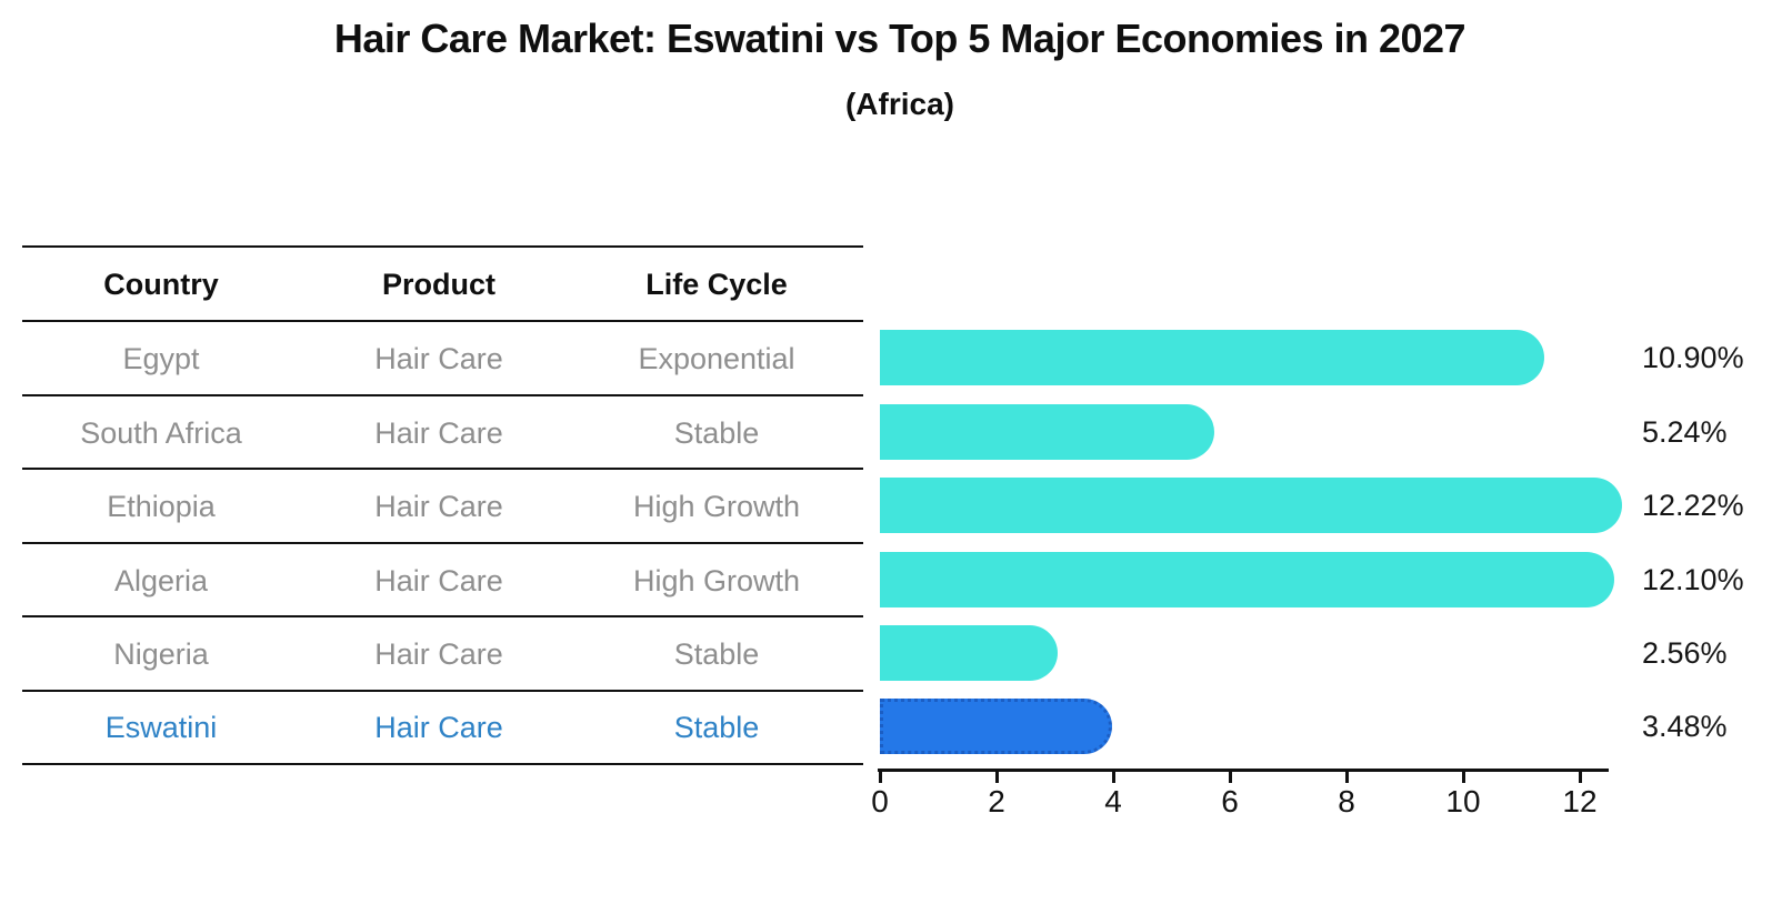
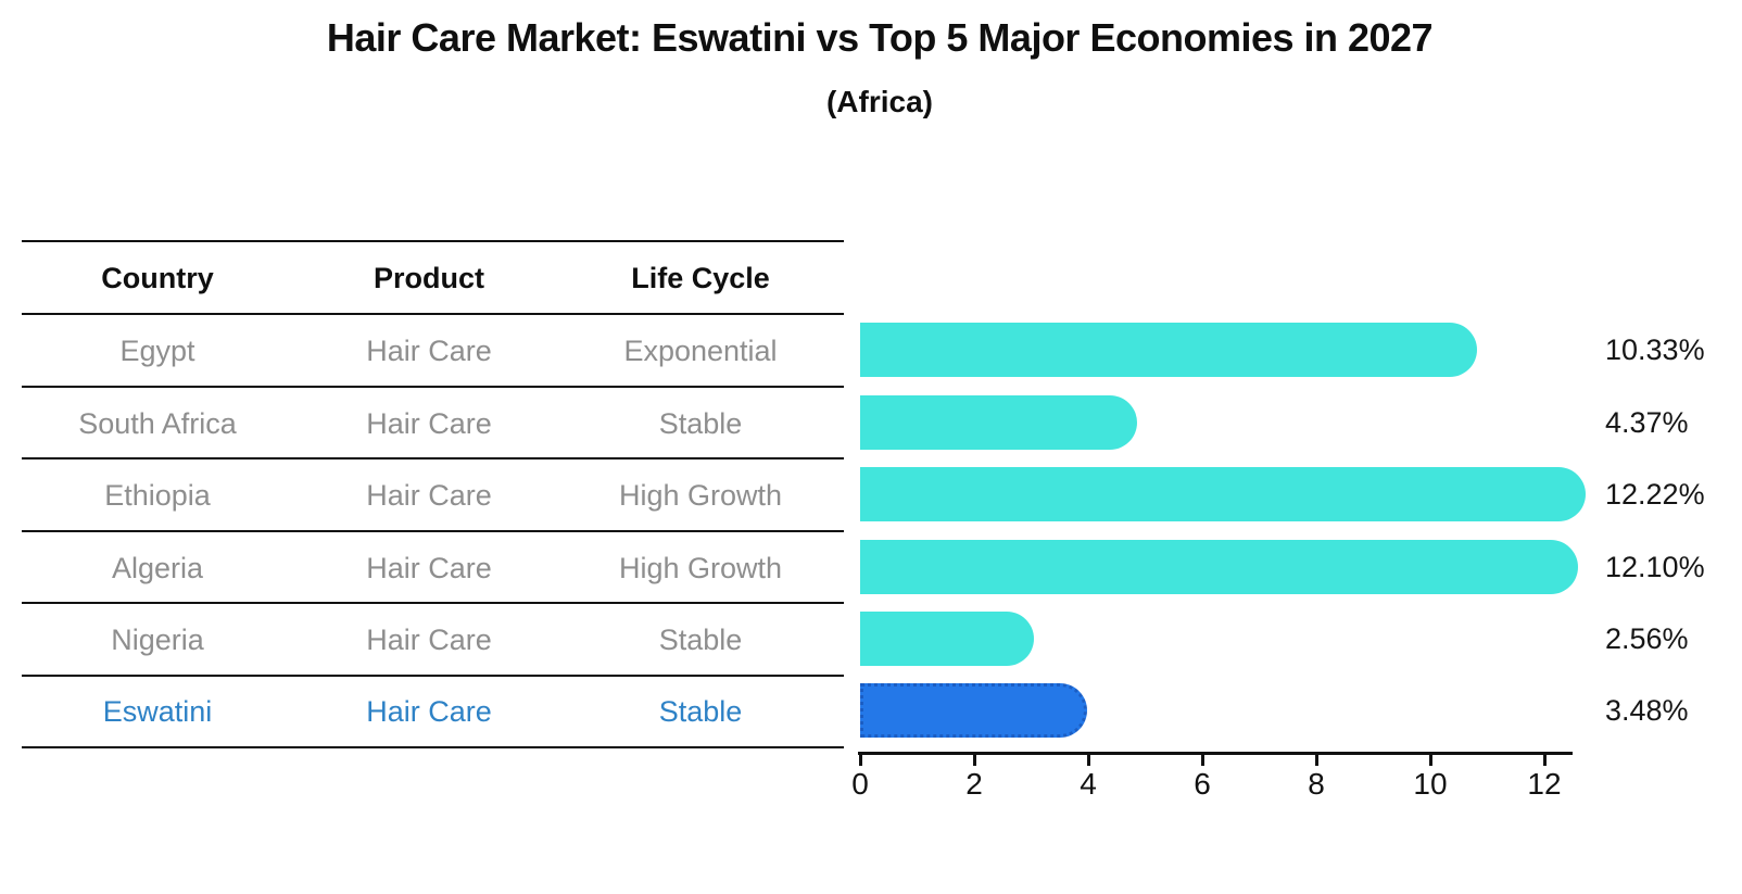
Egypt: 10.90% -> 10.33%
South Africa: 5.24% -> 4.37%
